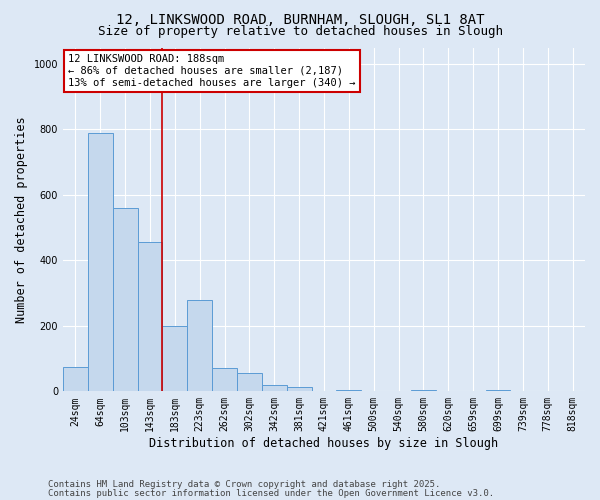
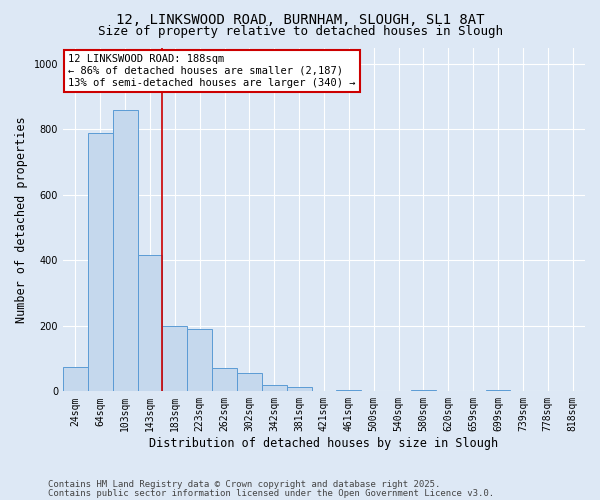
103sqm: 560 -> 860
143sqm: 455 -> 415
223sqm: 280 -> 190
